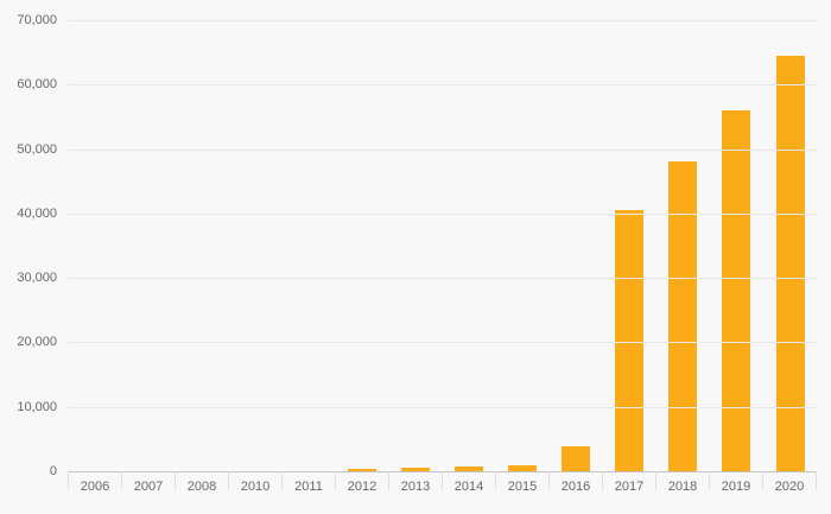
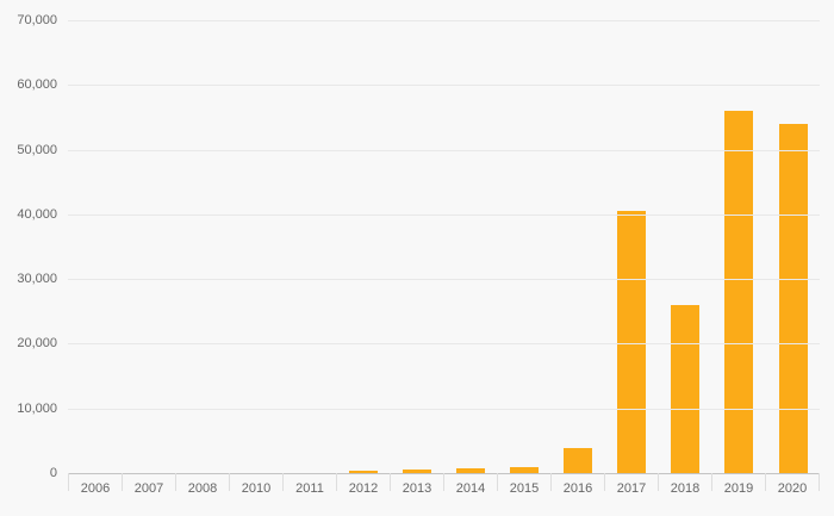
2018: 48000 -> 26000
2020: 64000 -> 54000
